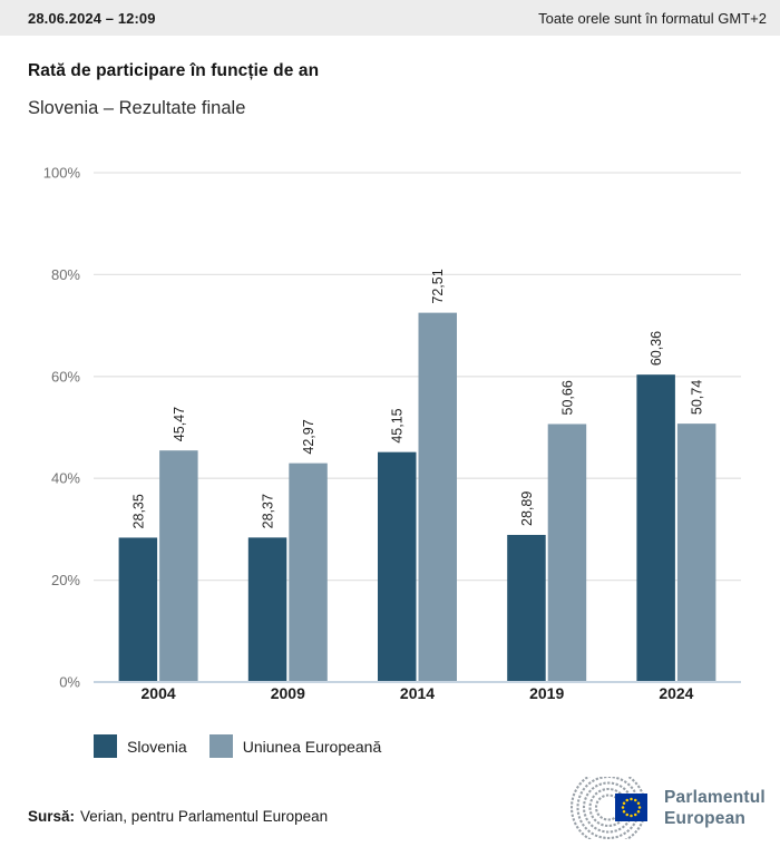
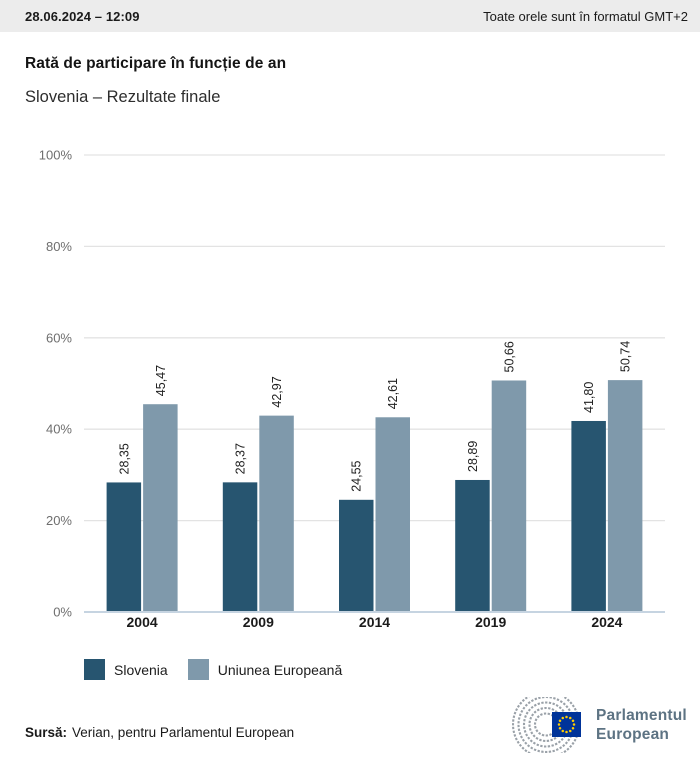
Slovenia/2014: 45,15 -> 24,55
Uniunea Europeană/2014: 72,51 -> 42,61
Slovenia/2024: 60,36 -> 41,80
